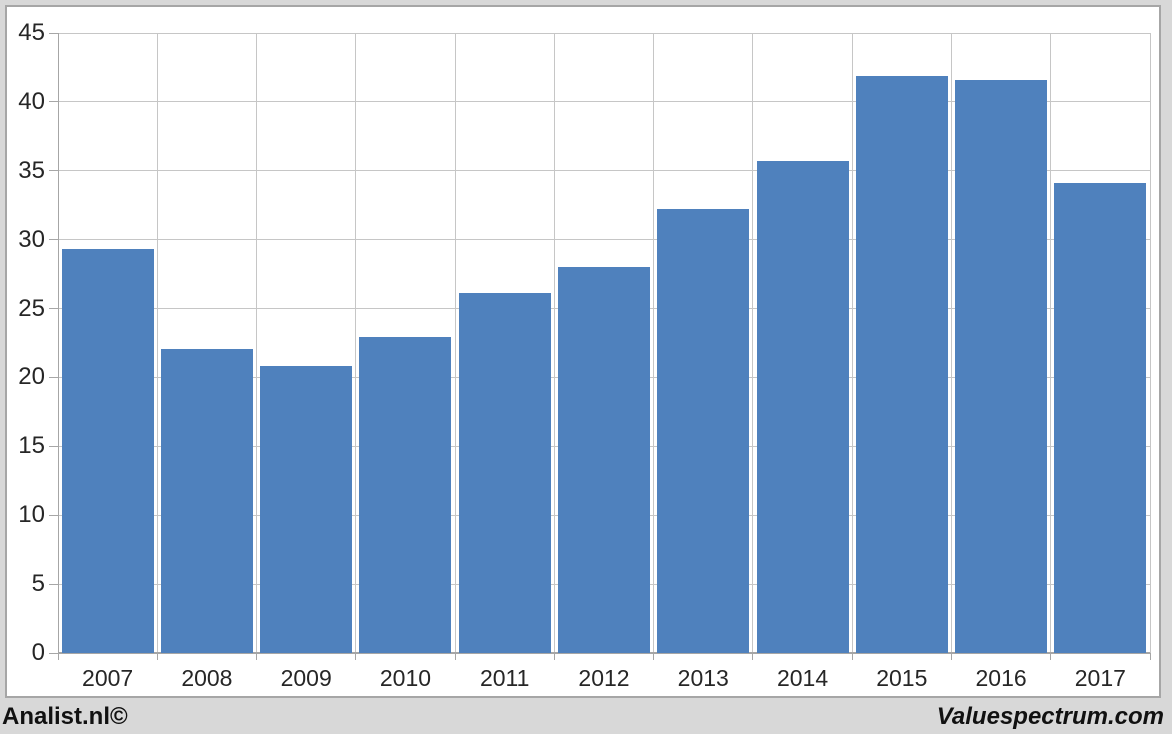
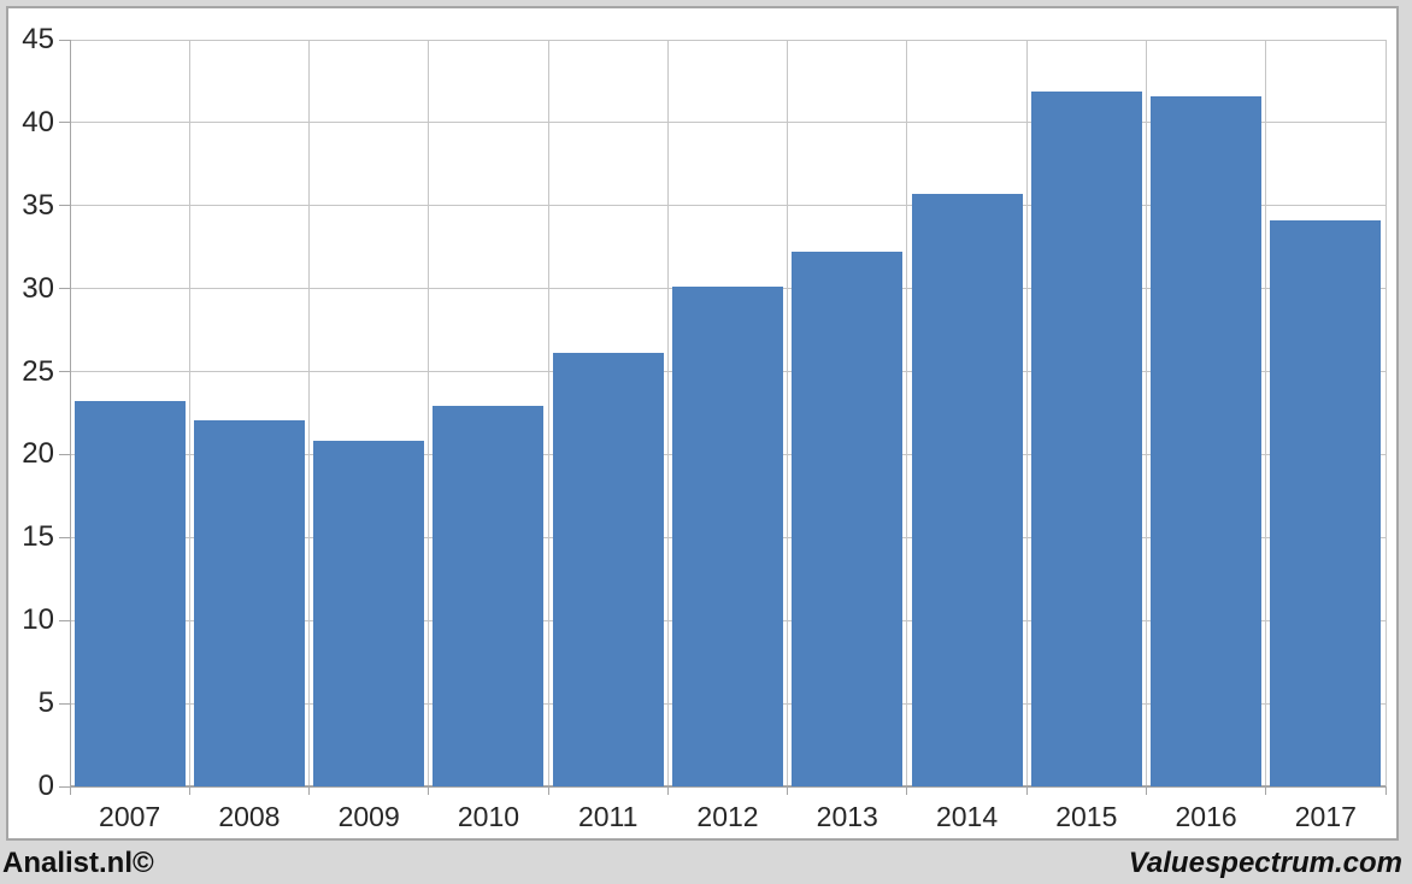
2007: 29.3 -> 23.2
2012: 28.0 -> 30.1
